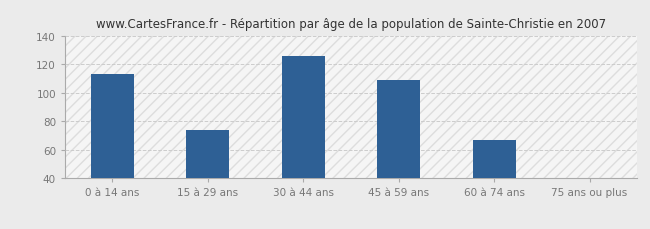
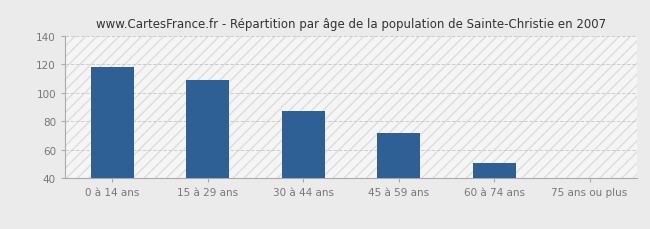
0 à 14 ans: 113 -> 118
15 à 29 ans: 74 -> 109
30 à 44 ans: 126 -> 87
45 à 59 ans: 109 -> 72
60 à 74 ans: 67 -> 51
